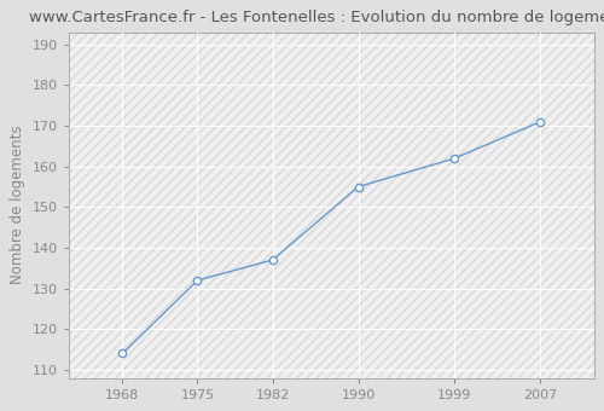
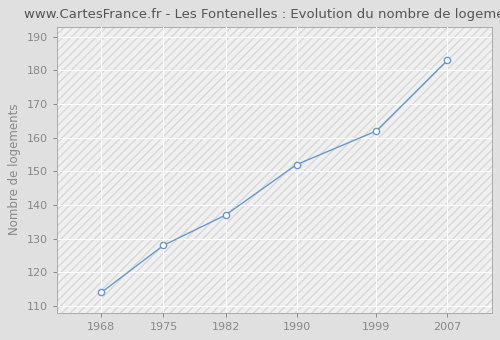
1975: 132 -> 128
1990: 155 -> 152
2007: 171 -> 183
